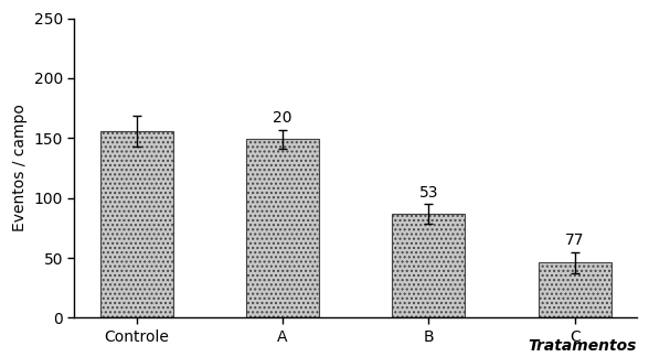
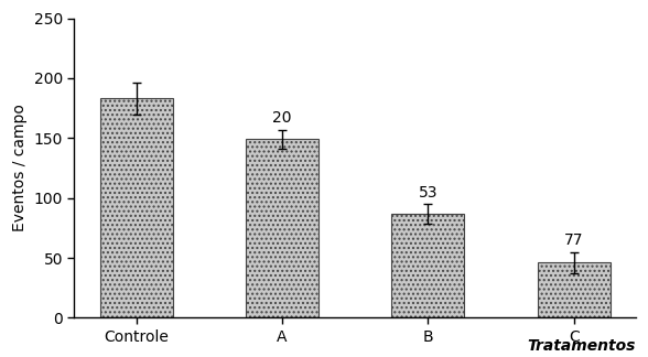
Controle: 156 -> 183
